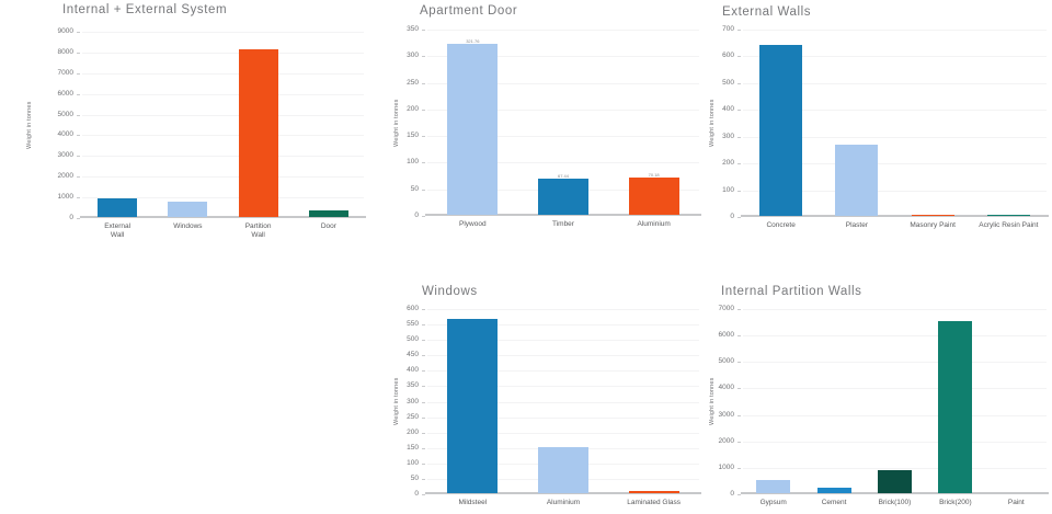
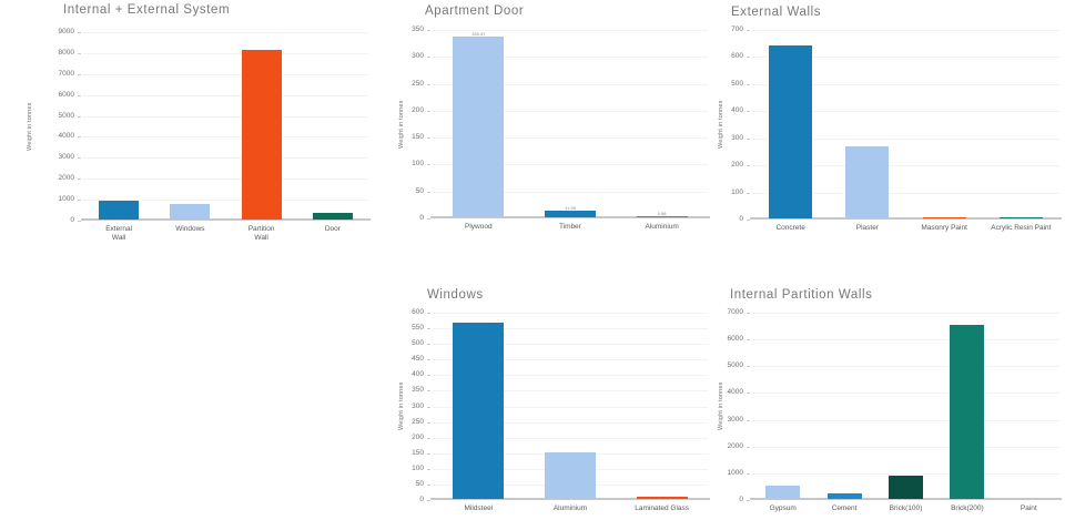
Apartment Door/Plywood: 321.76 -> 335.47
Apartment Door/Timber: 67.44 -> 11.98
Apartment Door/Aluminium: 70.18 -> 0.88
